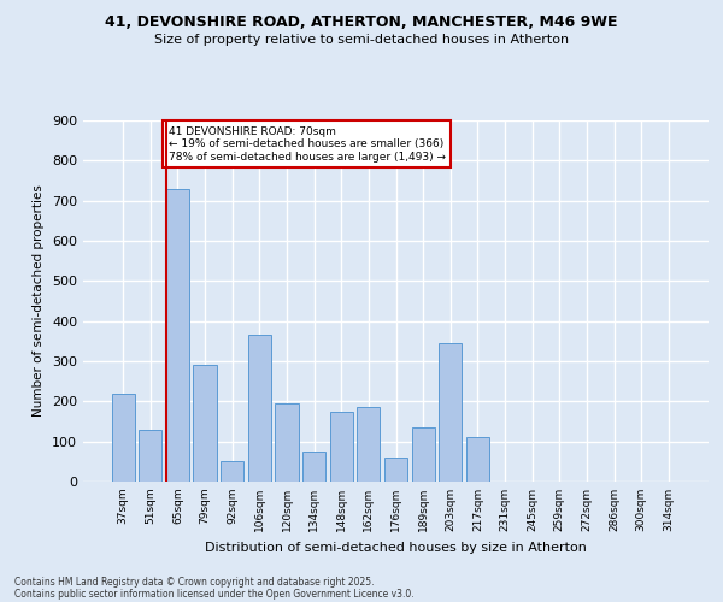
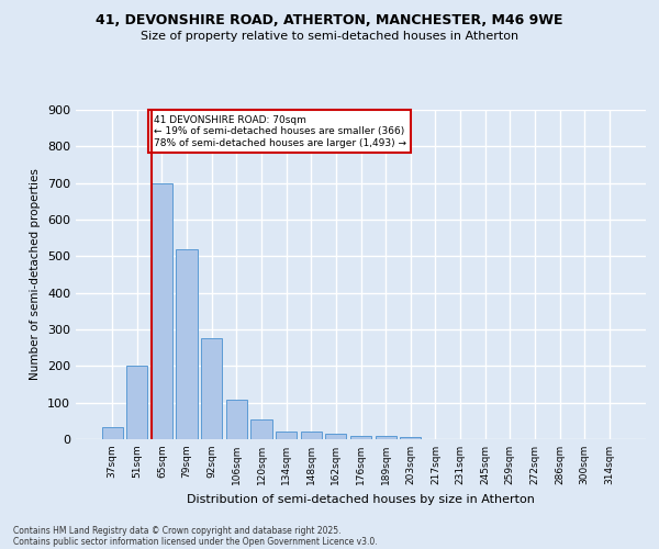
37sqm: 220 -> 33
51sqm: 130 -> 200
65sqm: 730 -> 700
79sqm: 290 -> 518
92sqm: 50 -> 275
106sqm: 365 -> 108
120sqm: 195 -> 55
134sqm: 75 -> 22
148sqm: 175 -> 20
162sqm: 185 -> 14
176sqm: 60 -> 10
189sqm: 135 -> 8
203sqm: 345 -> 7
217sqm: 110 -> 1
